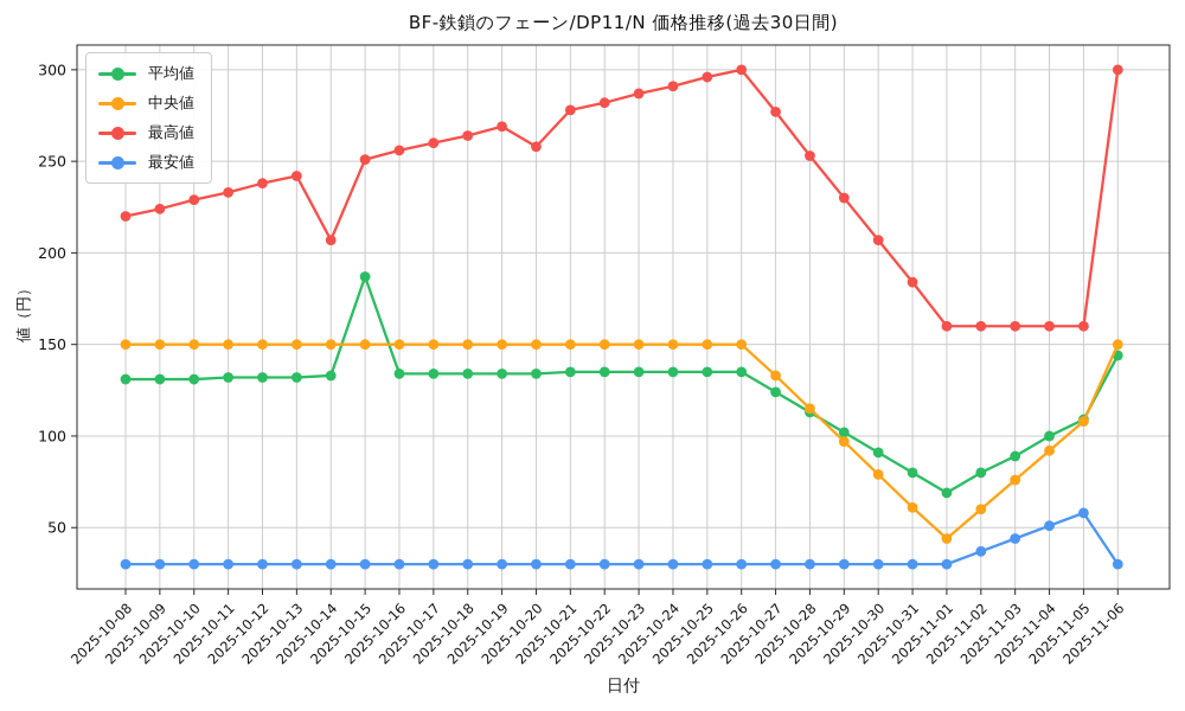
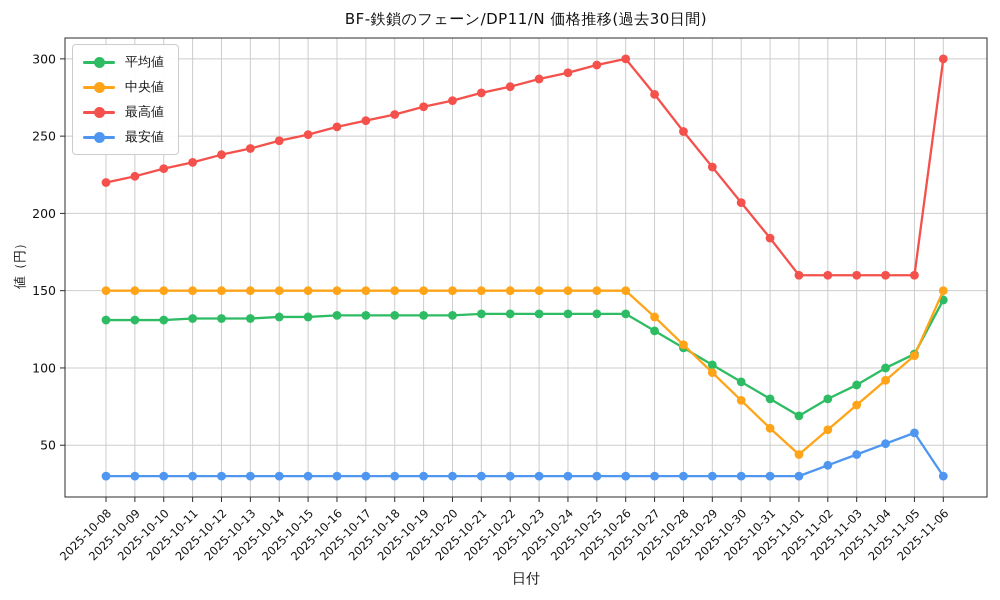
最高値/2025-10-14: 207 -> 247
平均値/2025-10-15: 187 -> 133
最高値/2025-10-20: 258 -> 273
